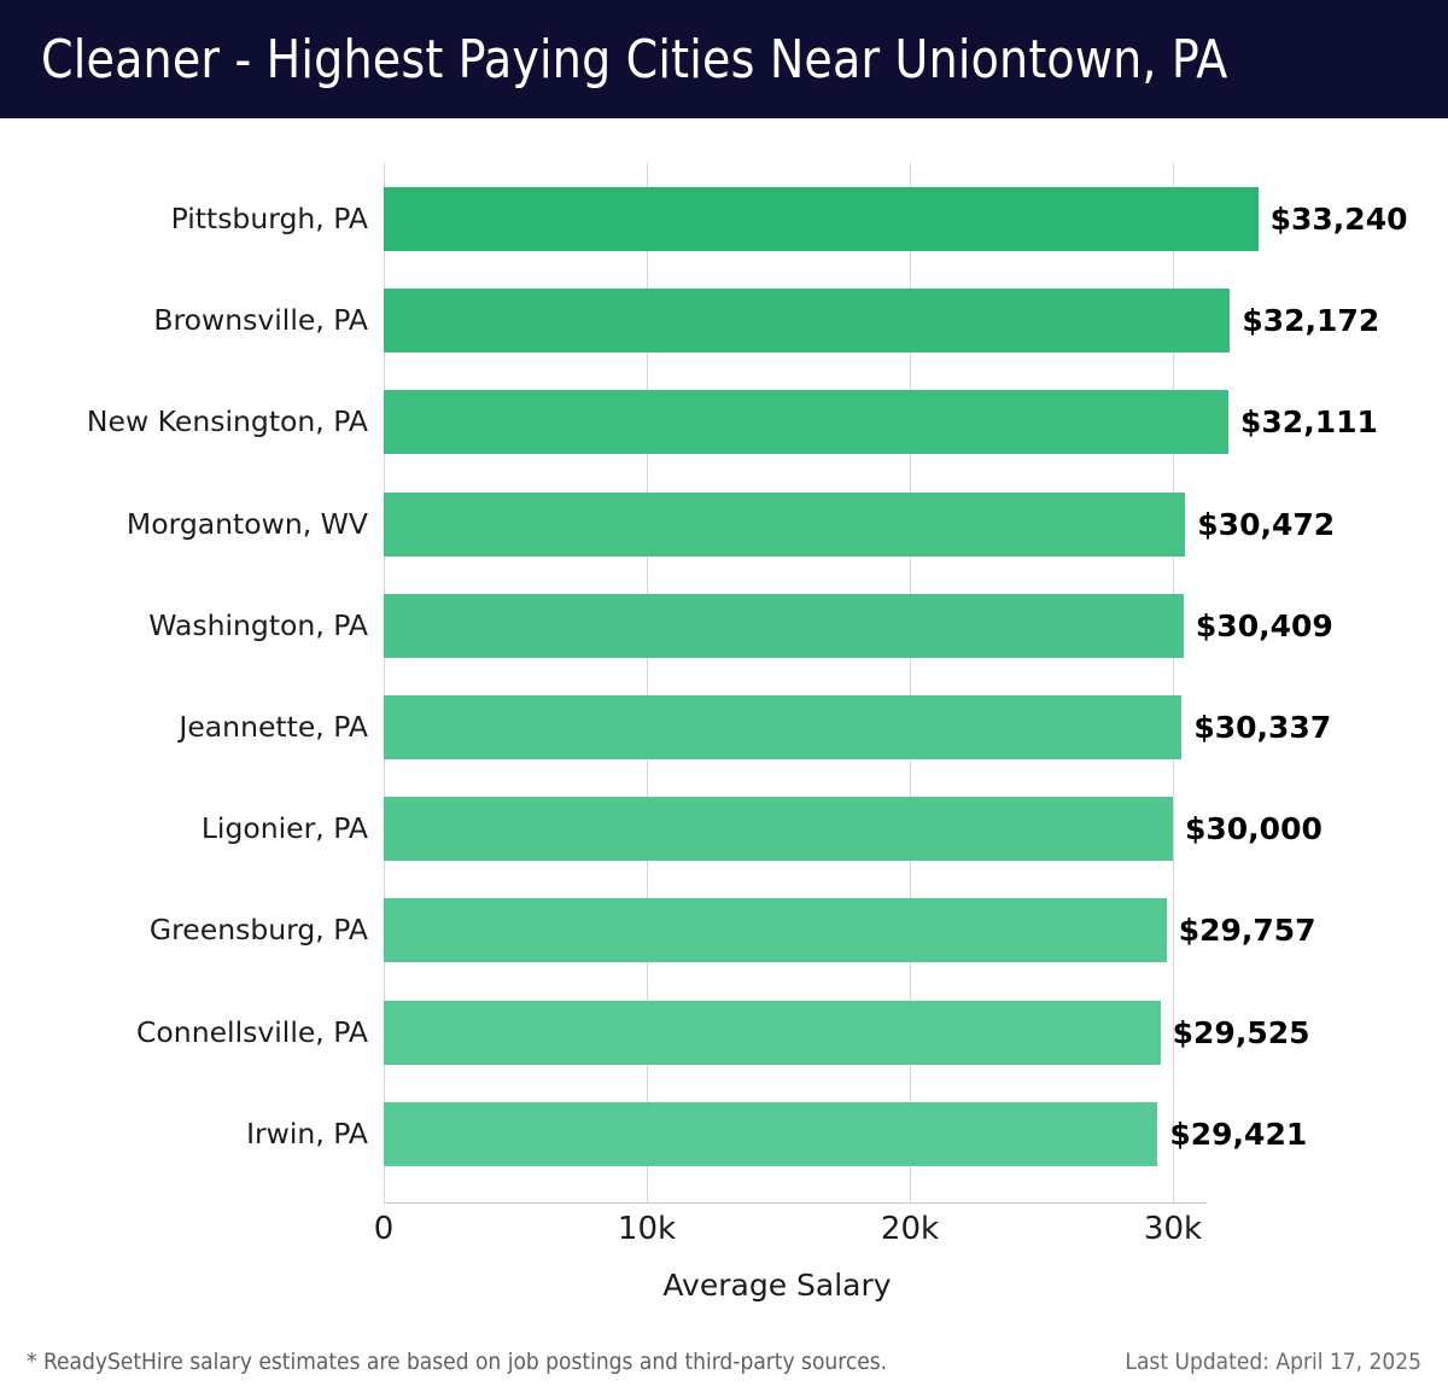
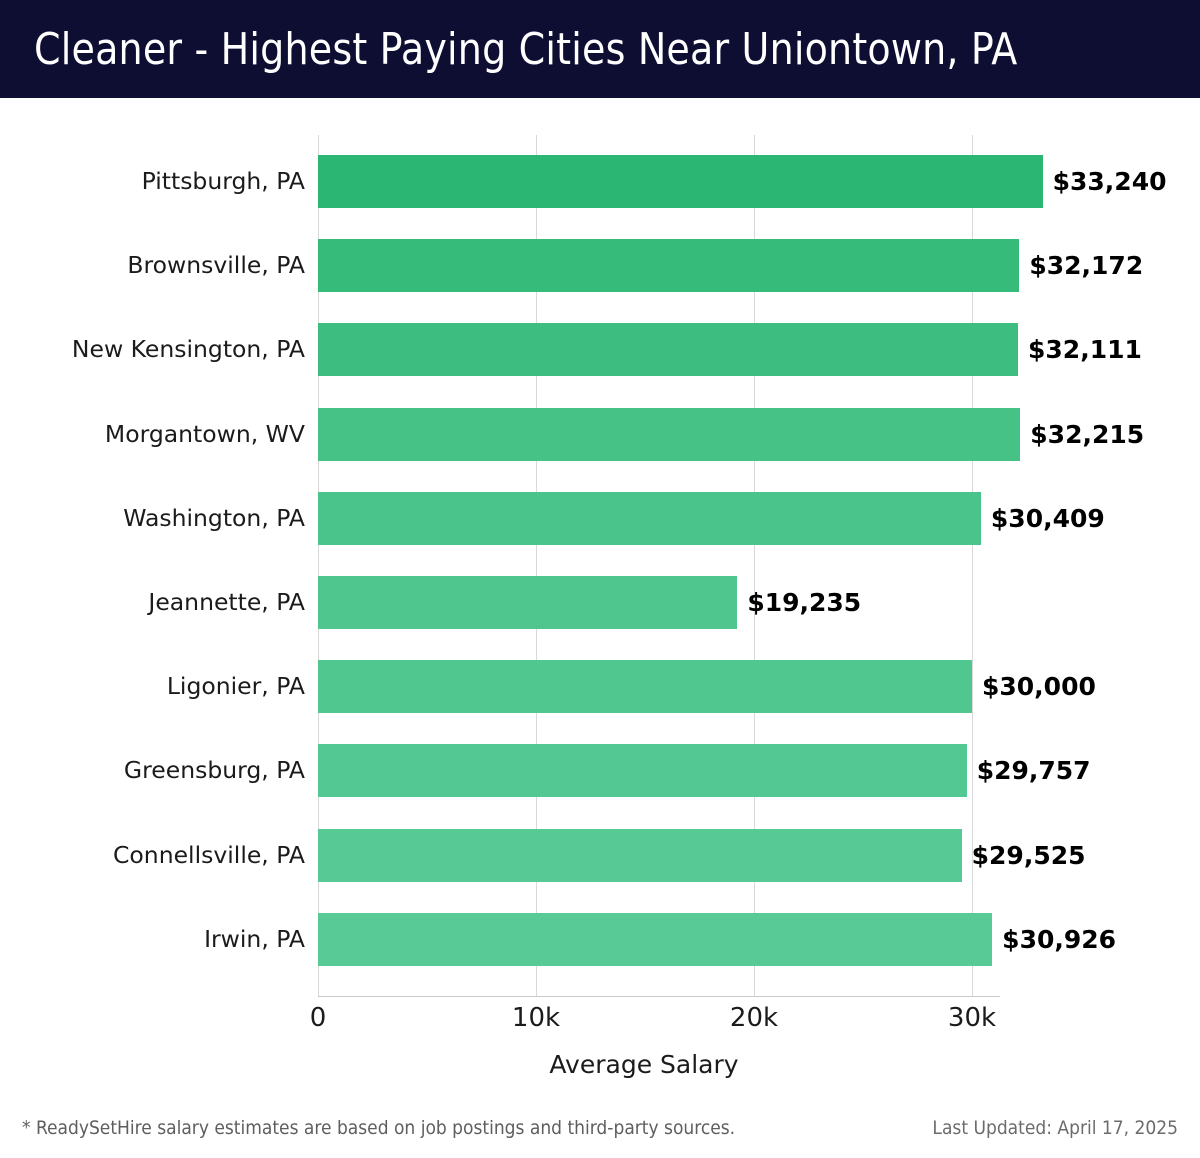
Morgantown, WV: $30,472 -> $32,215
Jeannette, PA: $30,337 -> $19,235
Irwin, PA: $29,421 -> $30,926
